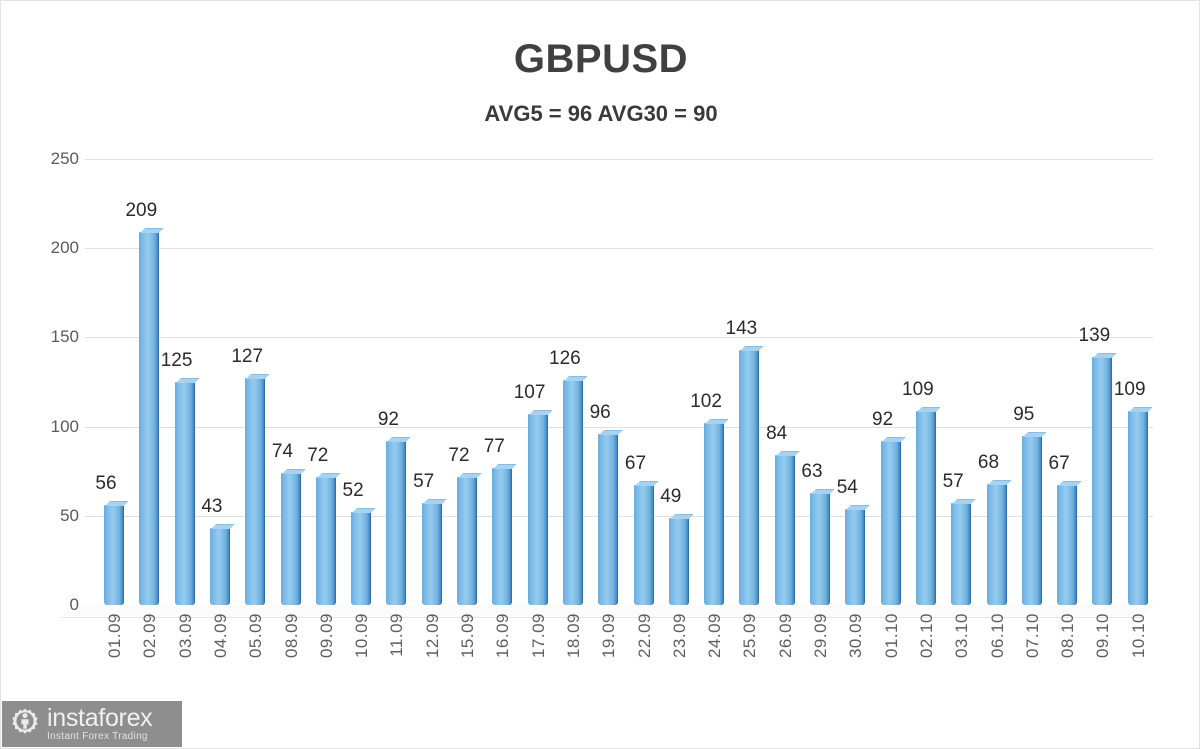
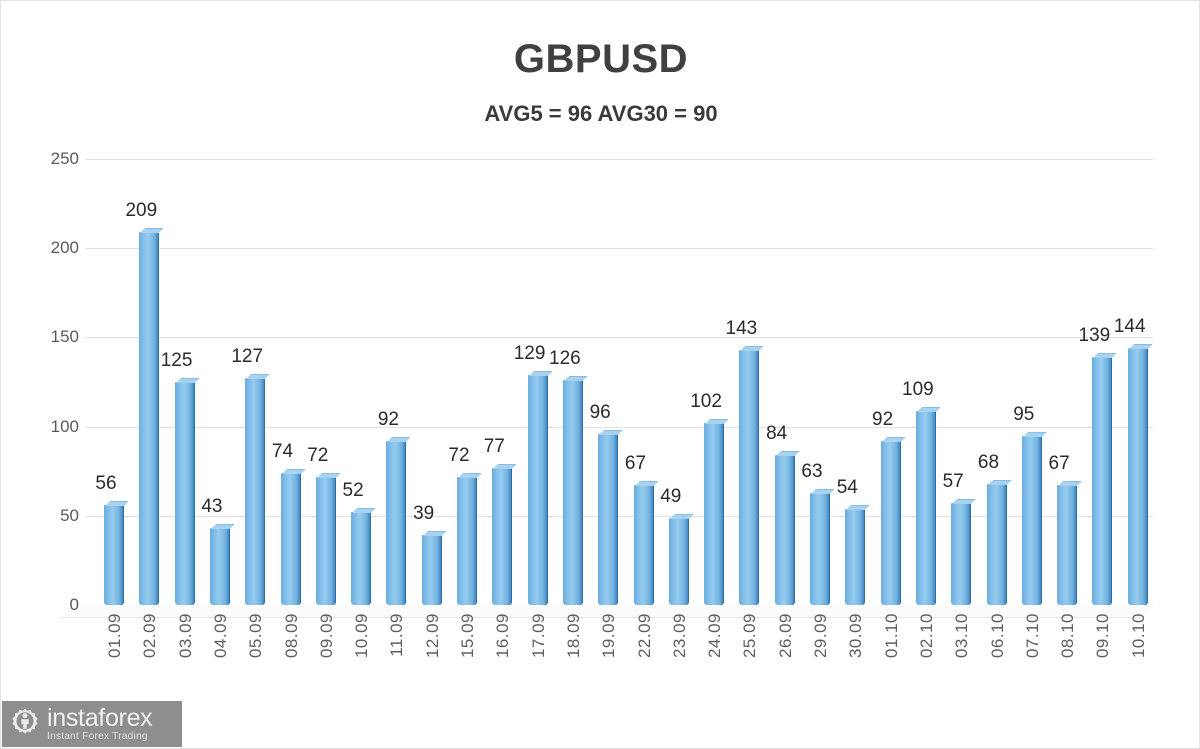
12.09: 57 -> 39
17.09: 107 -> 129
10.10: 109 -> 144
